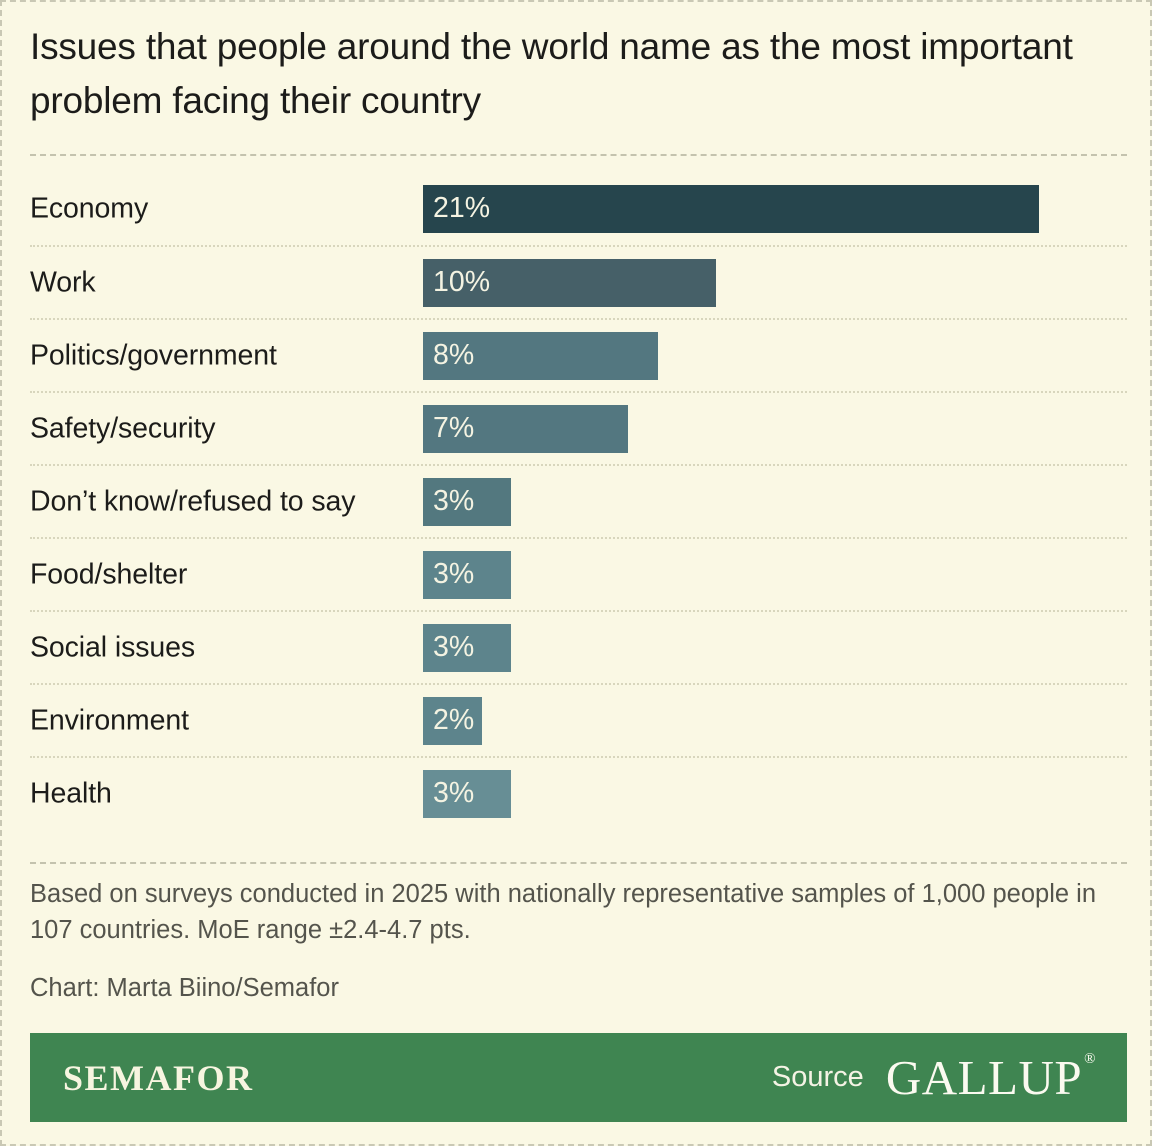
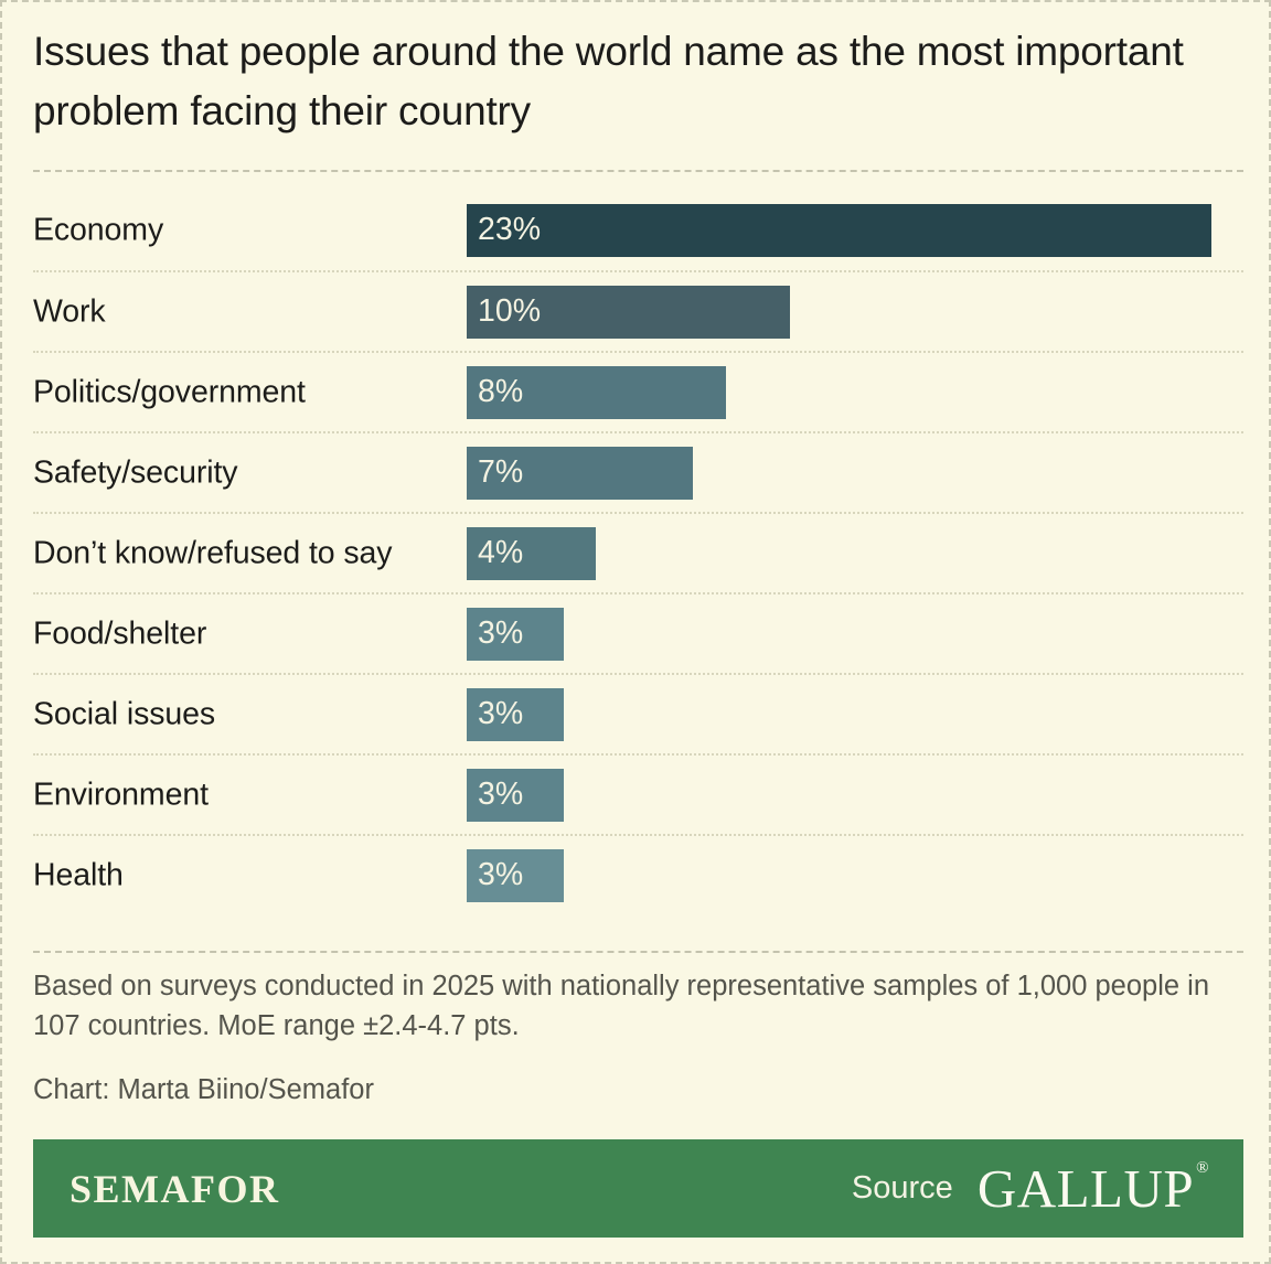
Economy: 21% -> 23%
Don’t know/refused to say: 3% -> 4%
Environment: 2% -> 3%
